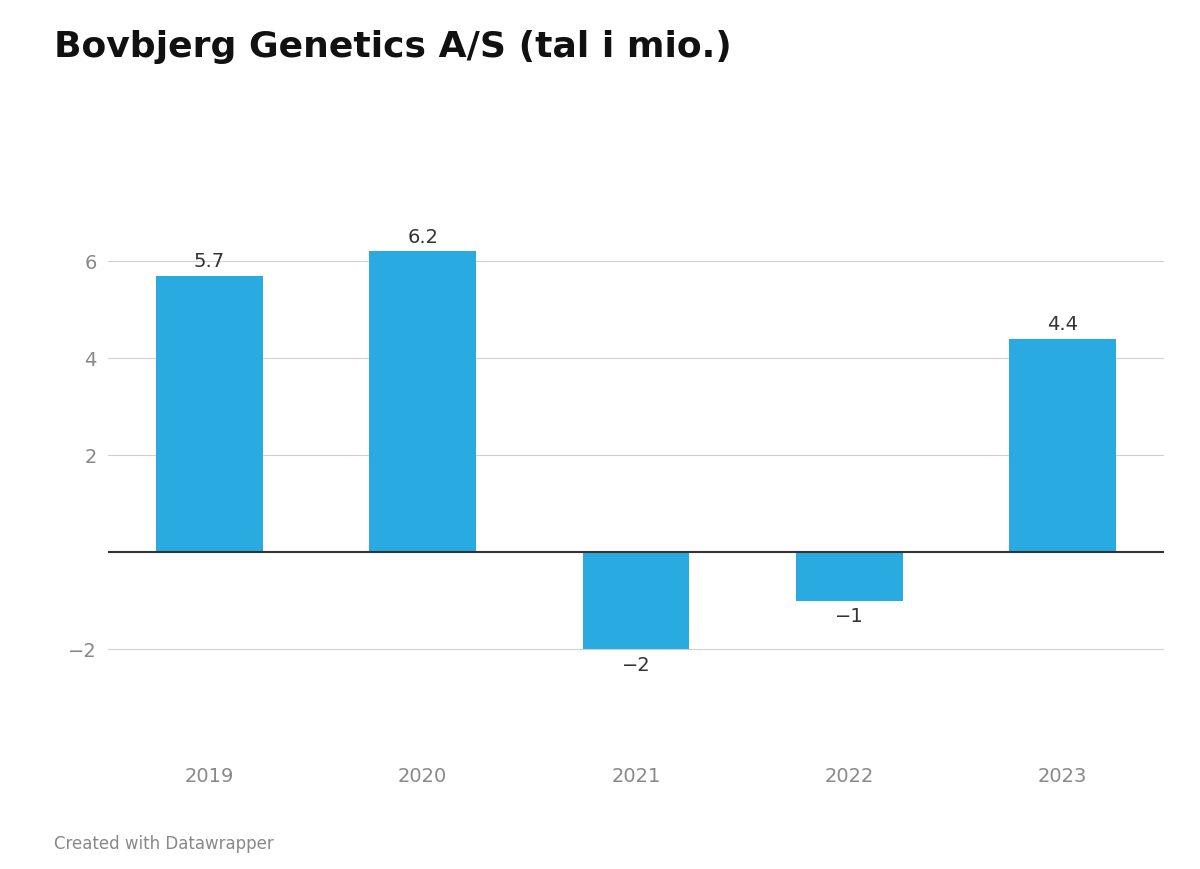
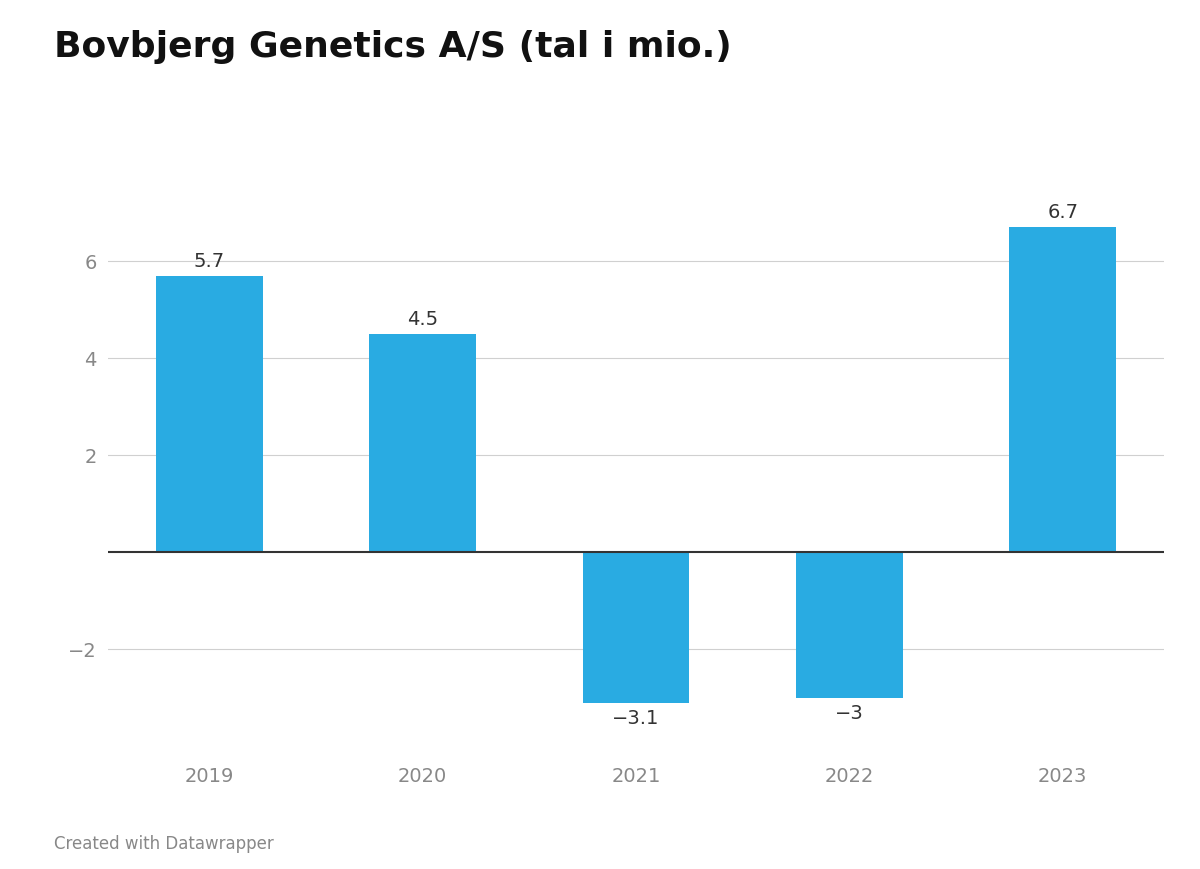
2020: 6.2 -> 4.5
2021: −2 -> −3.1
2022: −1 -> −3
2023: 4.4 -> 6.7
